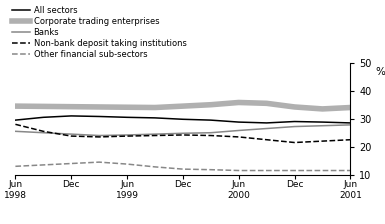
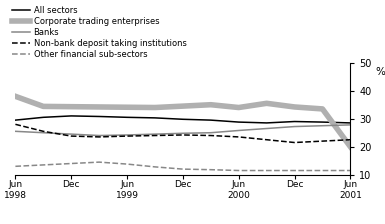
Corporate trading enterprises/Jun 1998: 34.5 -> 38.0
Corporate trading enterprises/Jun 2000: 35.8 -> 34.0
Corporate trading enterprises/Jun 2001: 34.0 -> 20.0
